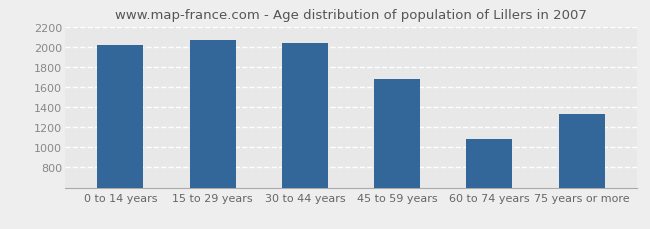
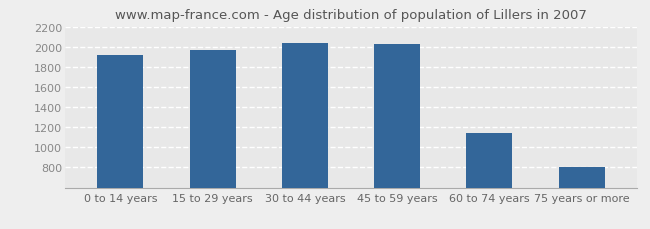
0 to 14 years: 2020 -> 1920
15 to 29 years: 2070 -> 1970
45 to 59 years: 1680 -> 2030
60 to 74 years: 1080 -> 1140
75 years or more: 1330 -> 800
